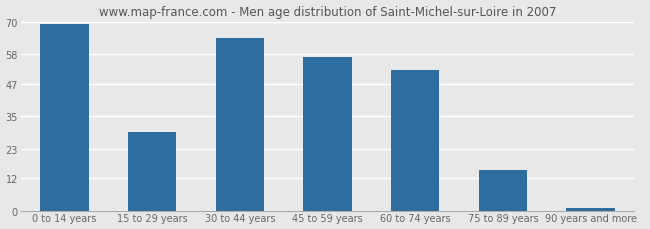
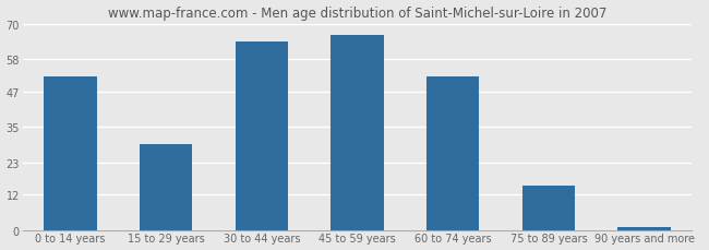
0 to 14 years: 69 -> 52
45 to 59 years: 57 -> 66
